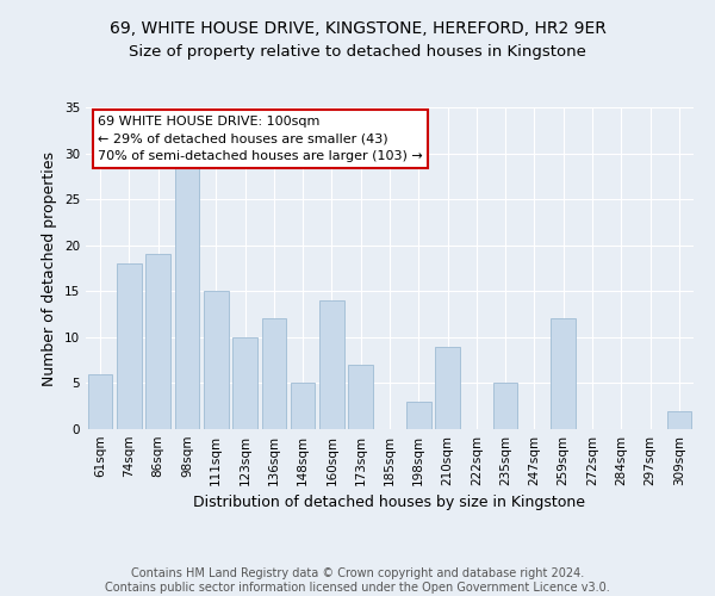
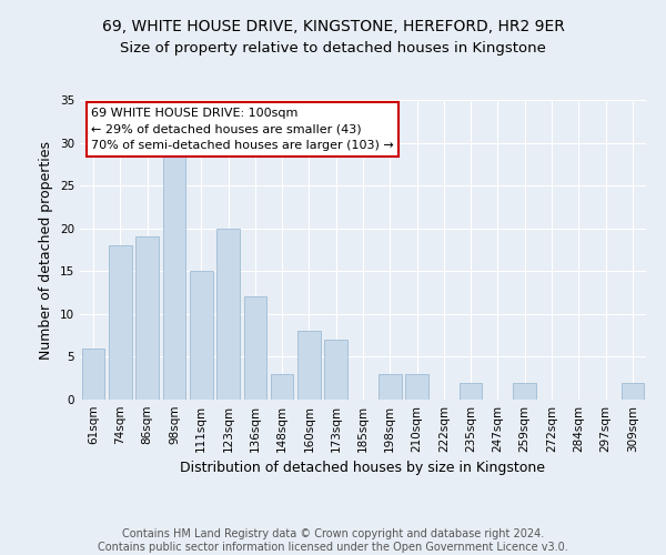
123sqm: 10 -> 20
148sqm: 5 -> 3
160sqm: 14 -> 8
210sqm: 9 -> 3
235sqm: 5 -> 2
259sqm: 12 -> 2
